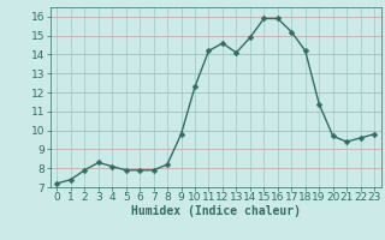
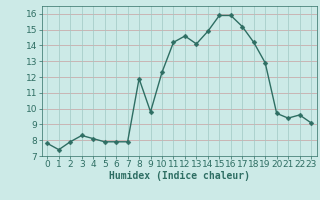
0: 7.2 -> 7.8
8: 8.2 -> 11.9
19: 11.4 -> 12.9
23: 9.8 -> 9.1
